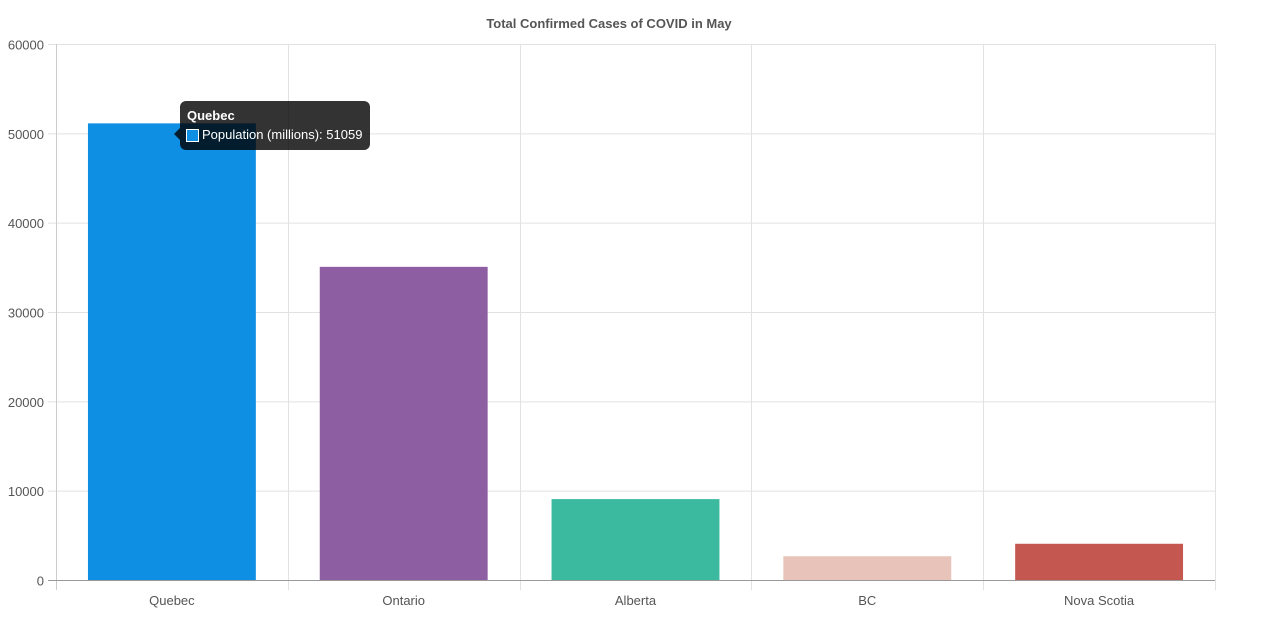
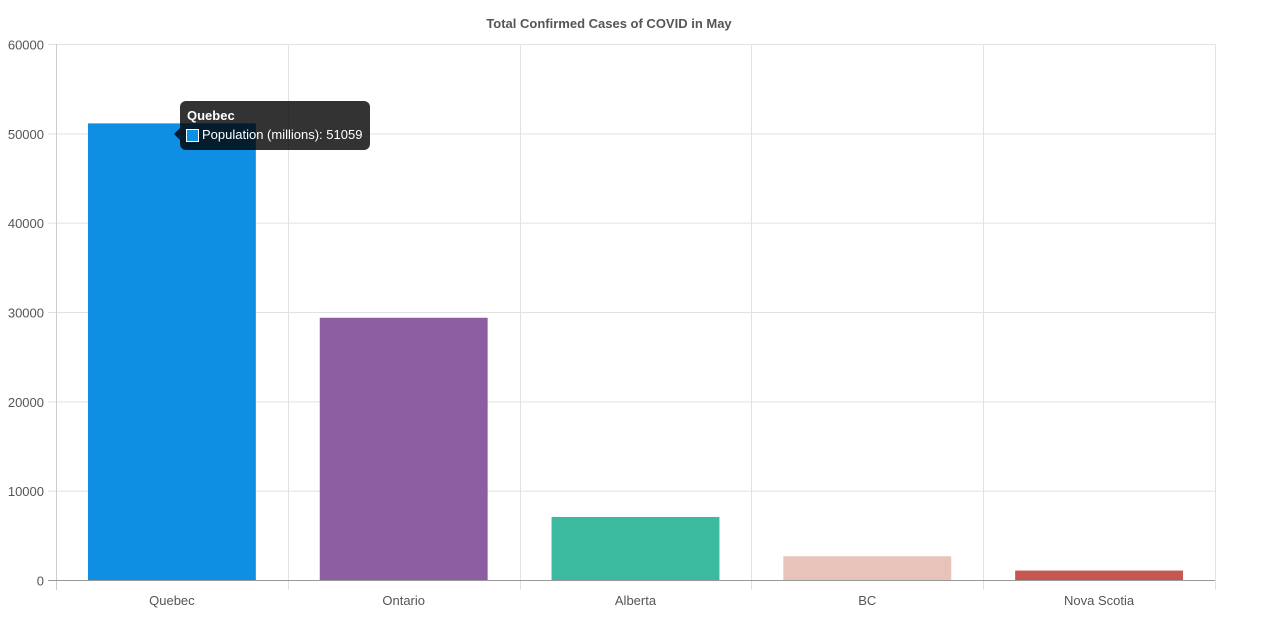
Ontario: 35000 -> 29000
Alberta: 9000 -> 7000
Nova Scotia: 4000 -> 1000
